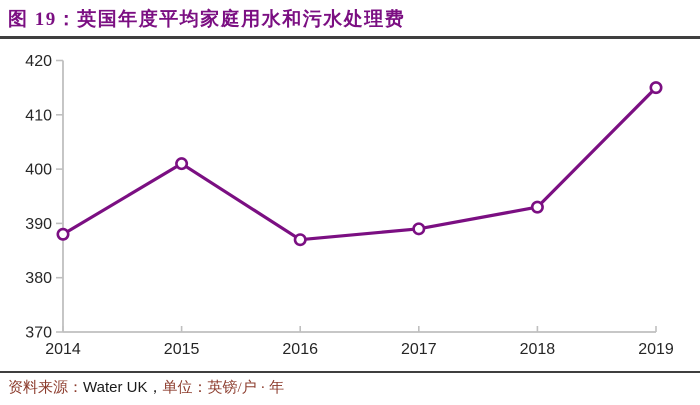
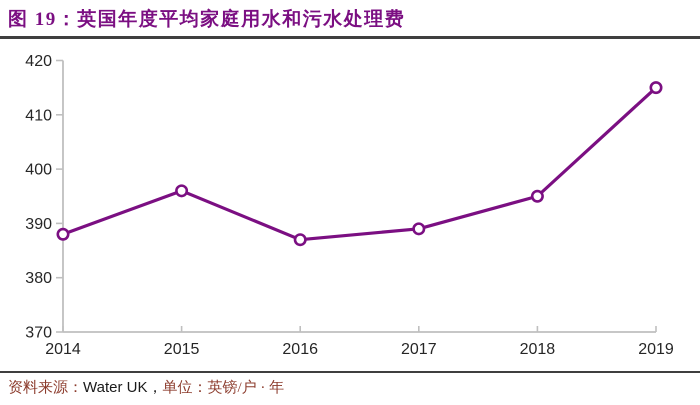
2015: 401 -> 396
2018: 393 -> 395
